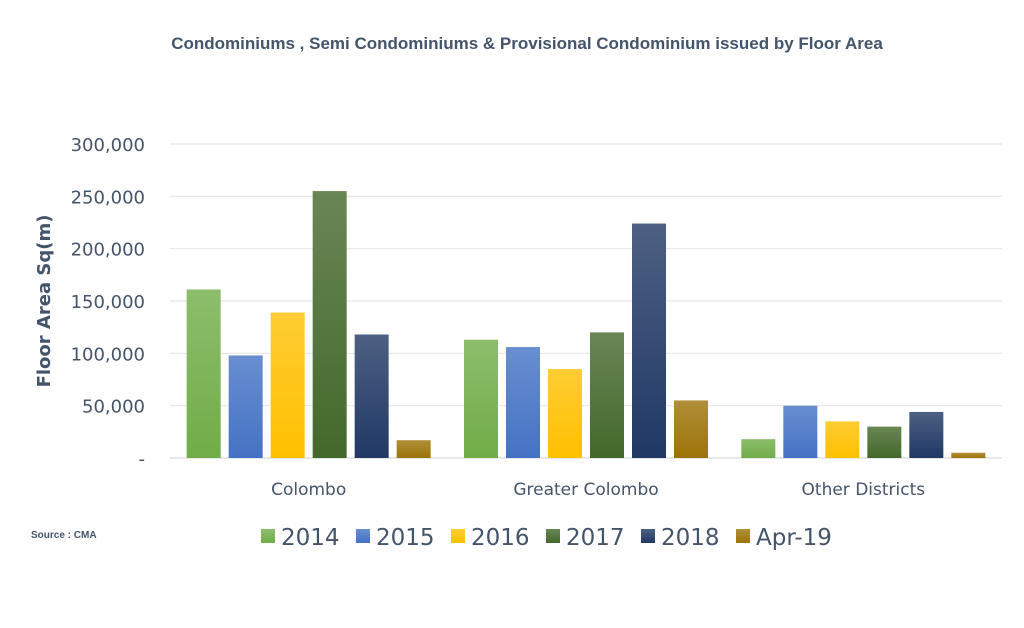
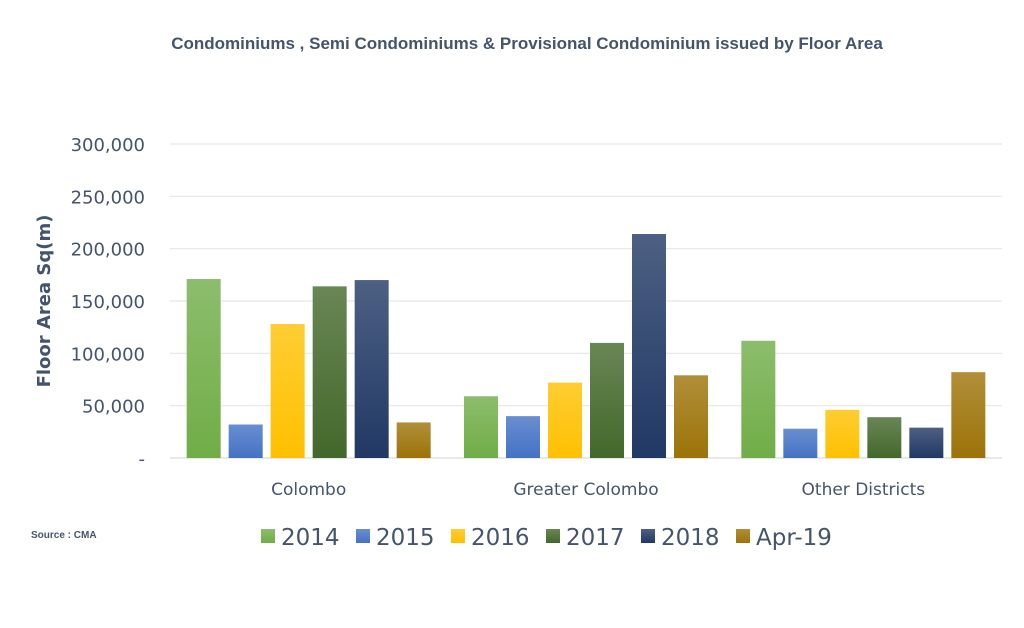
2014/Colombo: 161000 -> 171000
2015/Colombo: 98000 -> 32000
2016/Colombo: 139000 -> 128000
2017/Colombo: 255000 -> 164000
2018/Colombo: 118000 -> 170000
Apr-19/Colombo: 17000 -> 34000
2014/Greater Colombo: 113000 -> 59000
2015/Greater Colombo: 106000 -> 40000
2016/Greater Colombo: 85000 -> 72000
2017/Greater Colombo: 120000 -> 110000
2018/Greater Colombo: 224000 -> 214000
Apr-19/Greater Colombo: 55000 -> 79000
2014/Other Districts: 18000 -> 112000
2015/Other Districts: 50000 -> 28000
2016/Other Districts: 35000 -> 46000
2017/Other Districts: 30000 -> 39000
2018/Other Districts: 44000 -> 29000
Apr-19/Other Districts: 5000 -> 82000
